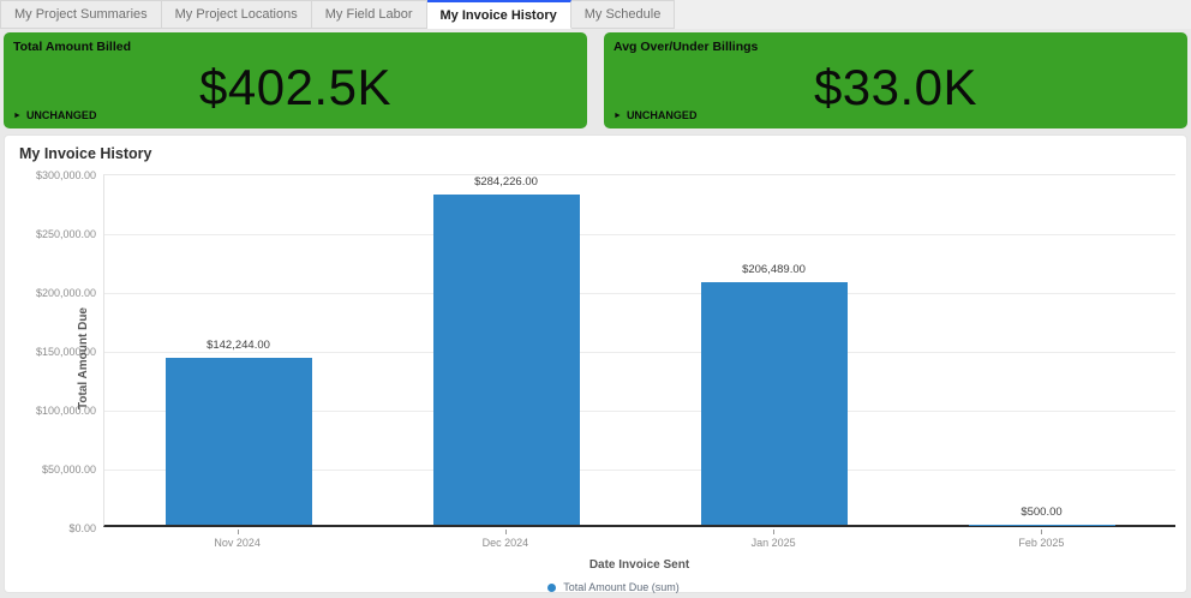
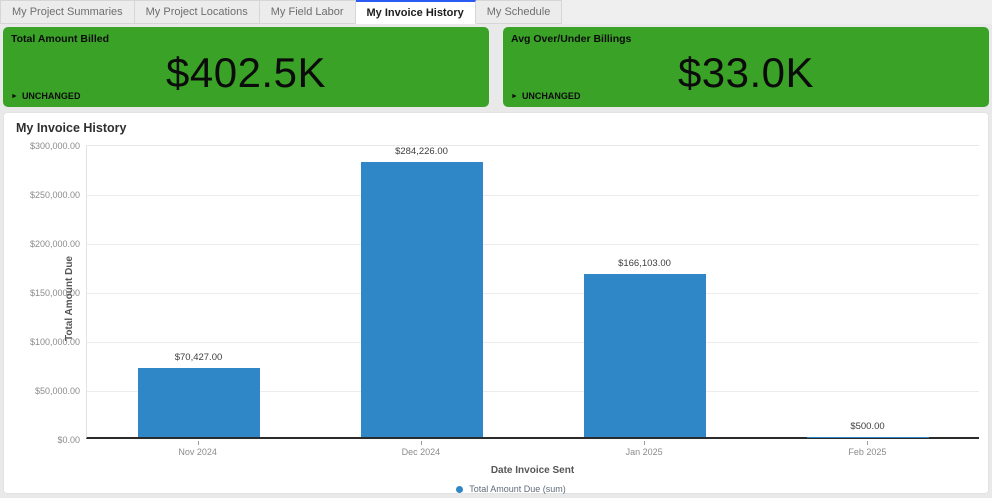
Nov 2024: $142,244.00 -> $70,427.00
Jan 2025: $206,489.00 -> $166,103.00
